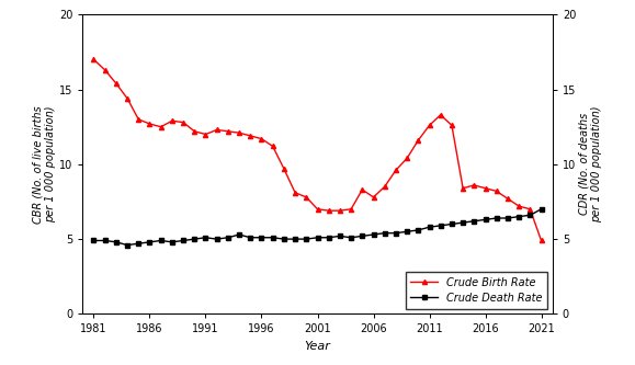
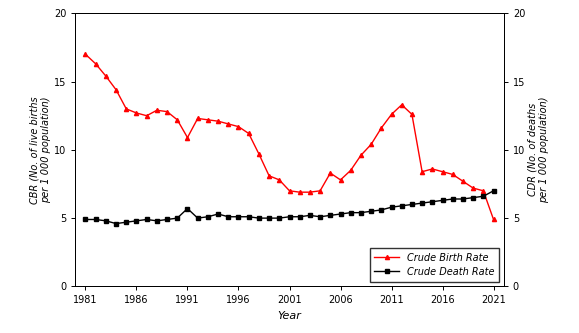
Crude Birth Rate/1991: 12.0 -> 10.9
Crude Death Rate/1991: 5.1 -> 5.7
